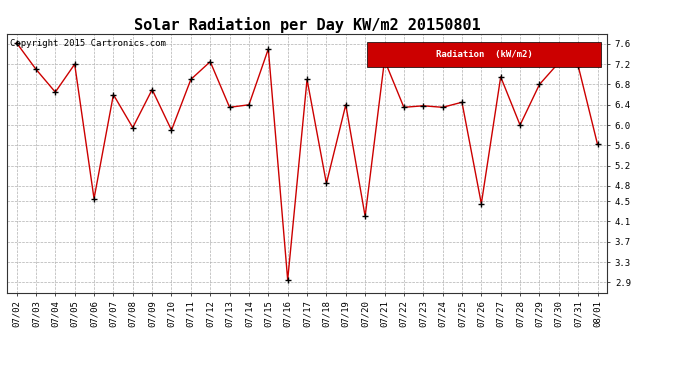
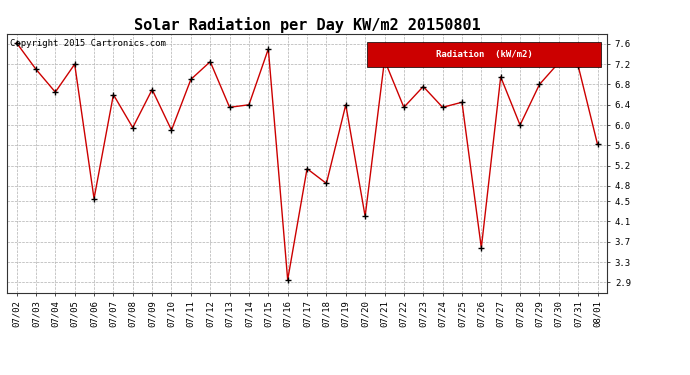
07/17: 6.90 -> 5.14
07/23: 6.38 -> 6.76
07/26: 4.45 -> 3.58
